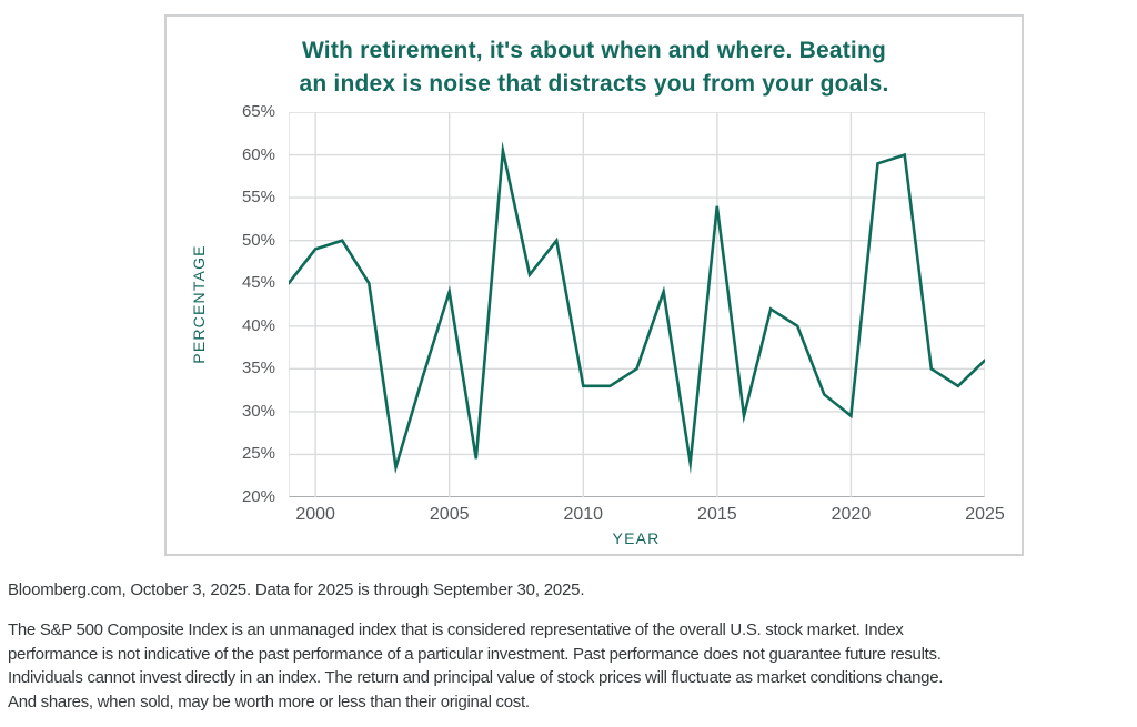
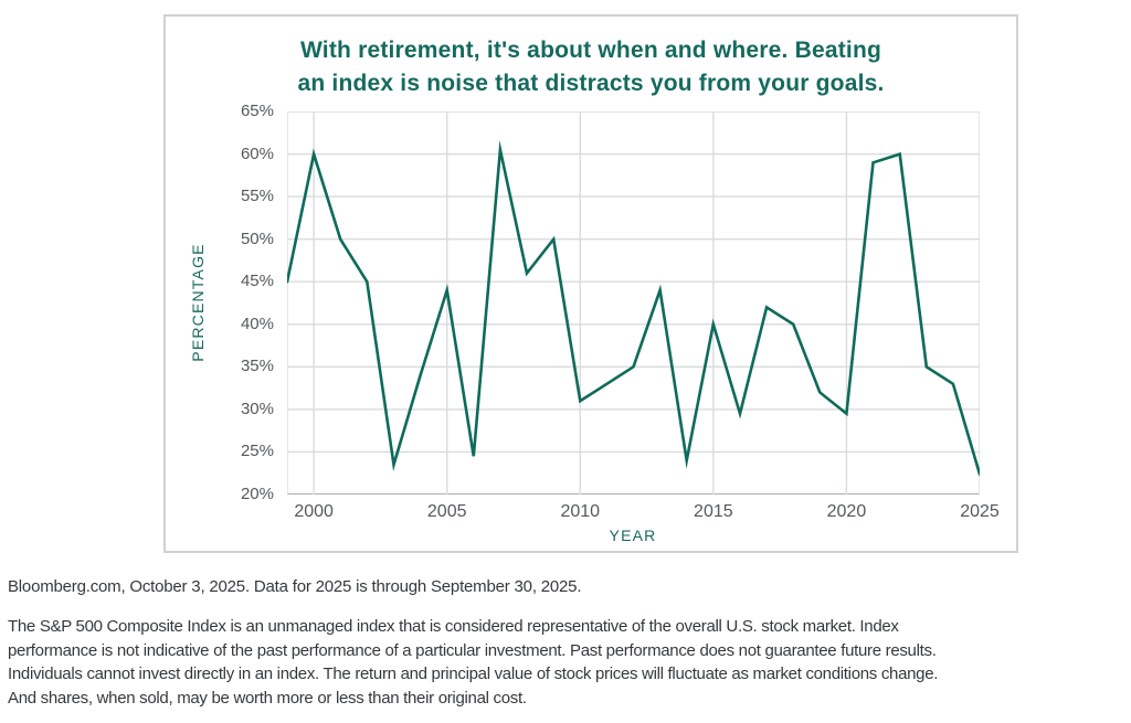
2000: 49% -> 60%
2010: 33% -> 31%
2015: 54% -> 40%
2025: 36% -> 22%
